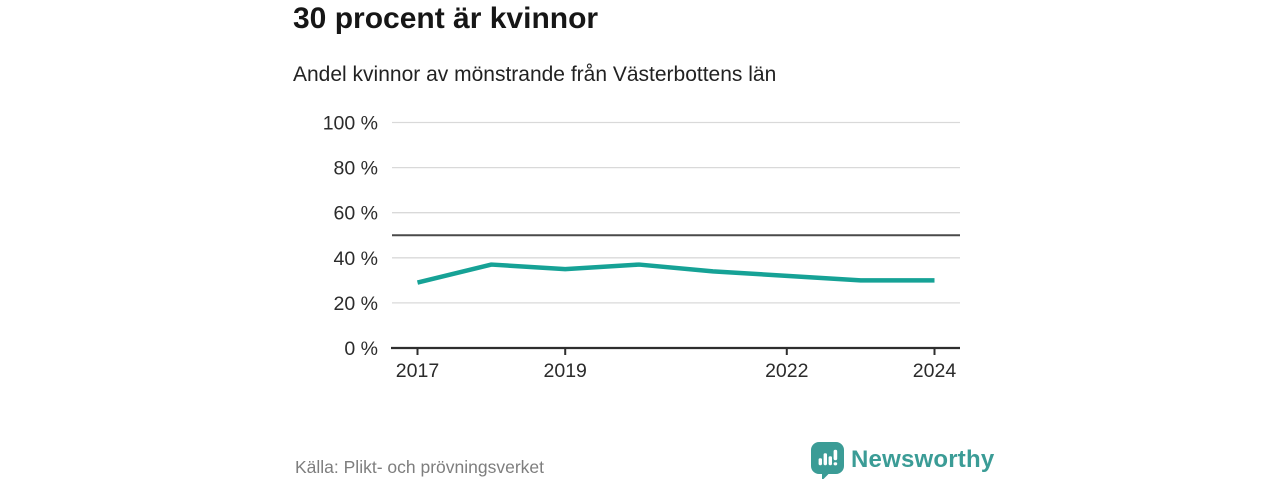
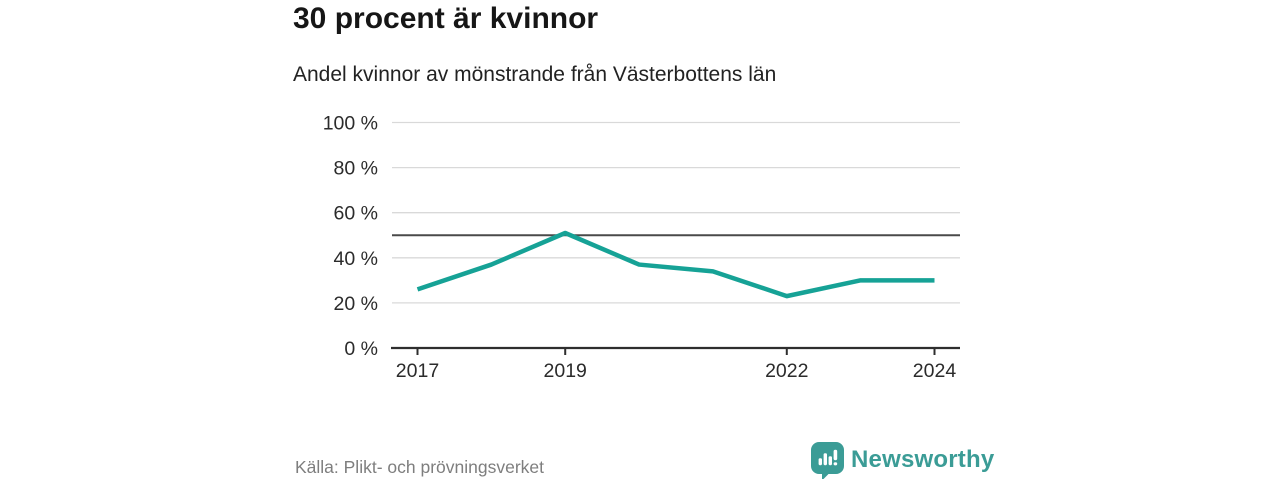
2017: 29% -> 26%
2019: 35% -> 51%
2022: 32% -> 23%
